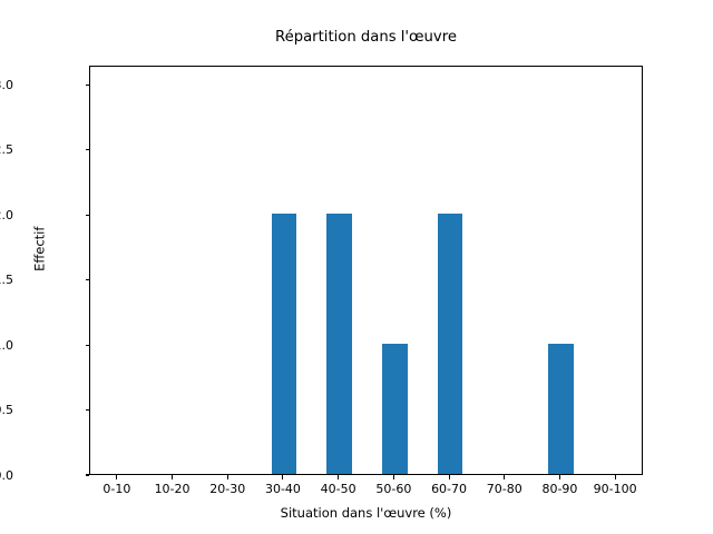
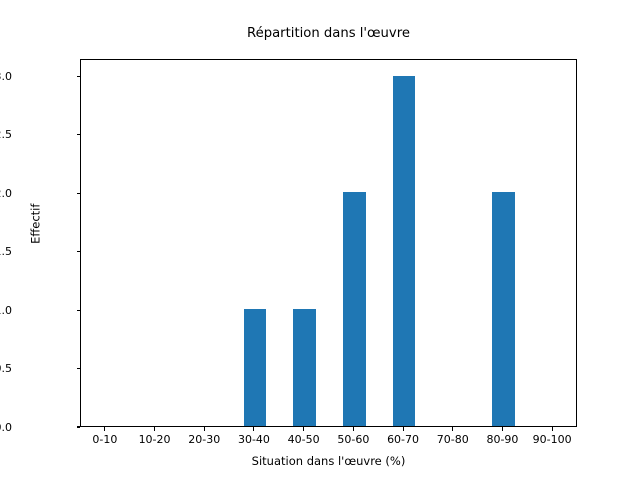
30-40: 2 -> 1
40-50: 2 -> 1
50-60: 1 -> 2
60-70: 2 -> 3
80-90: 1 -> 2
